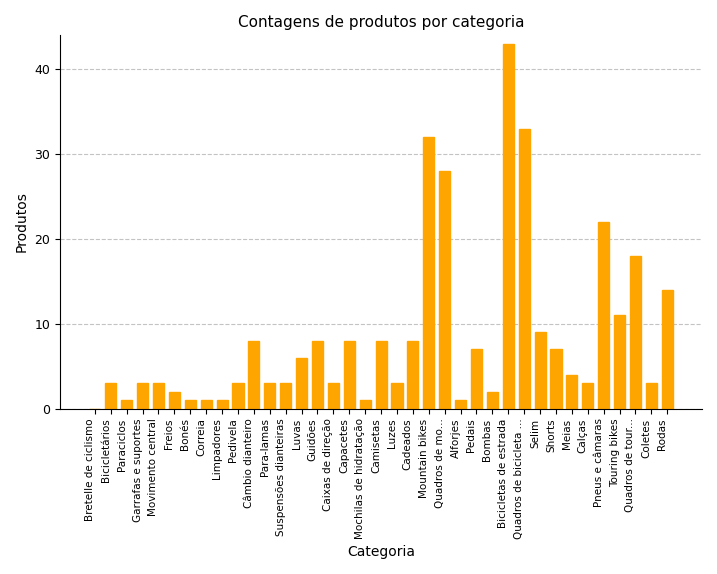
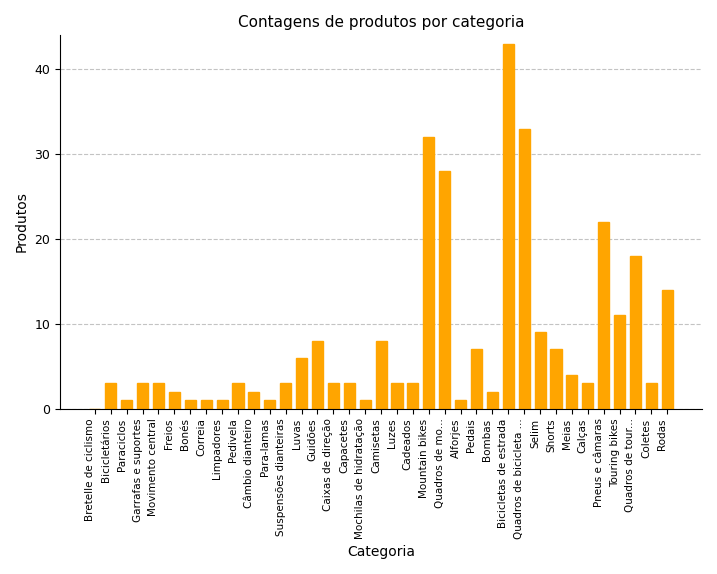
Câmbio dianteiro: 8 -> 2
Para-lamas: 3 -> 1
Capacetes: 8 -> 3
Cadeados: 8 -> 3
